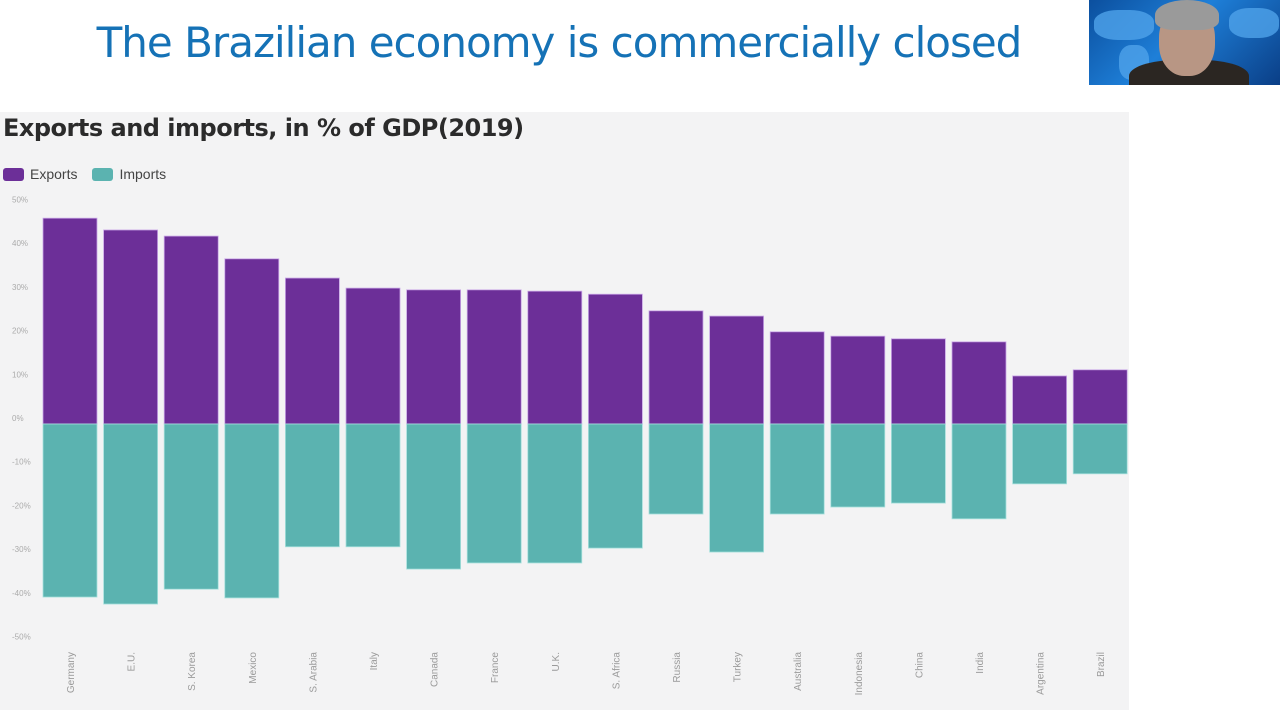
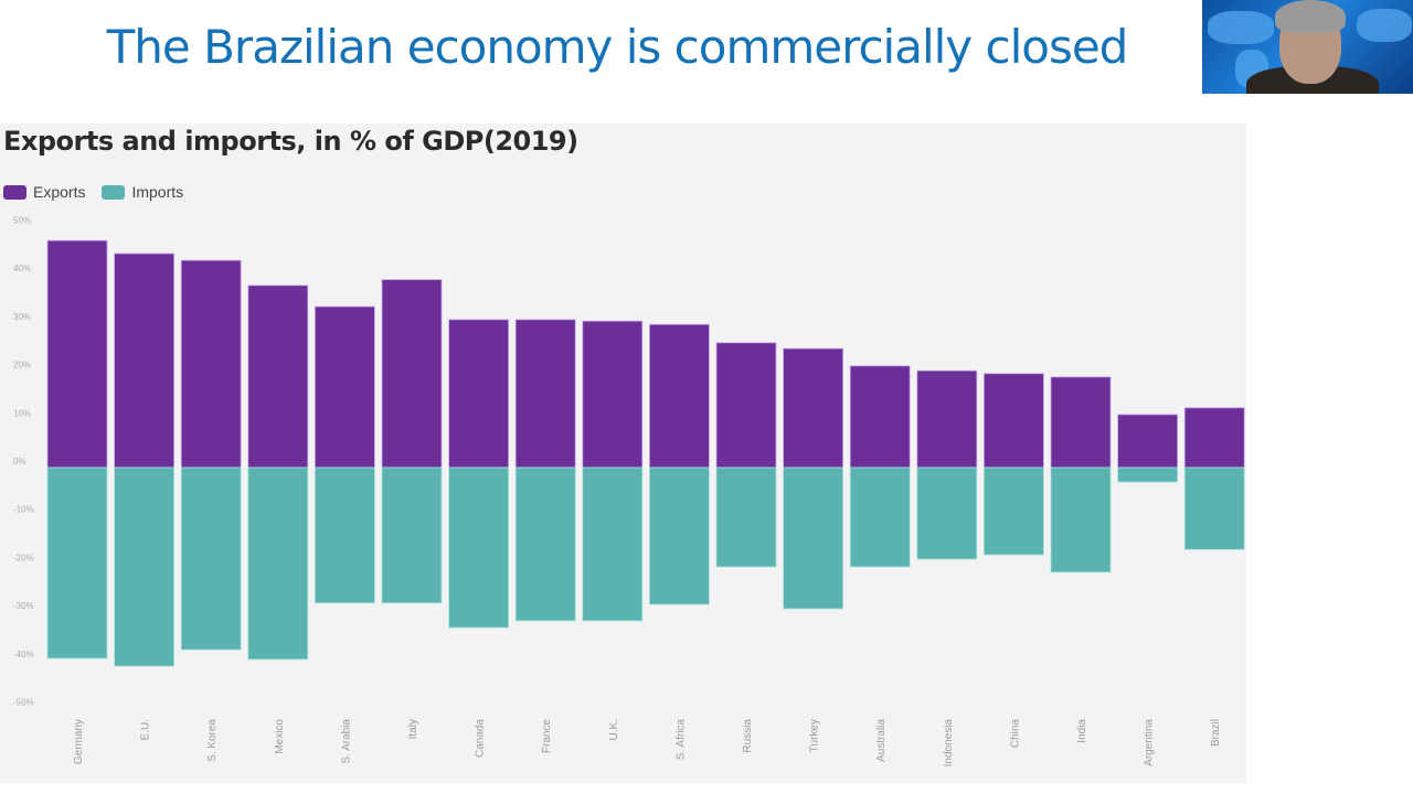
Exports/Italy: 31% -> 39%
Imports/Argentina: -14% -> -3%
Imports/Brazil: -11% -> -17%
